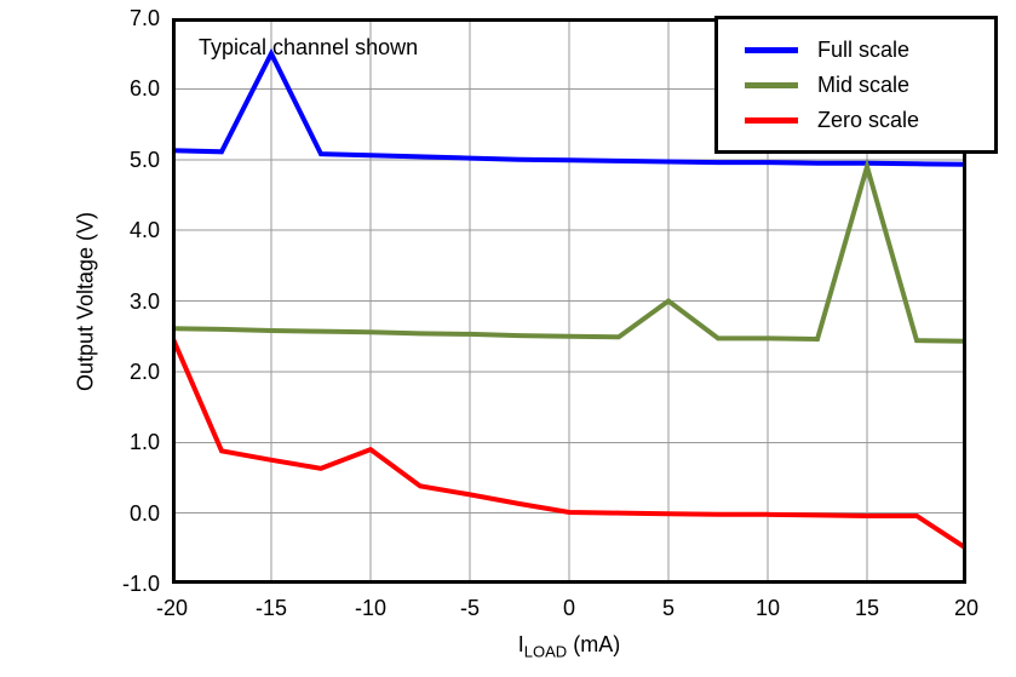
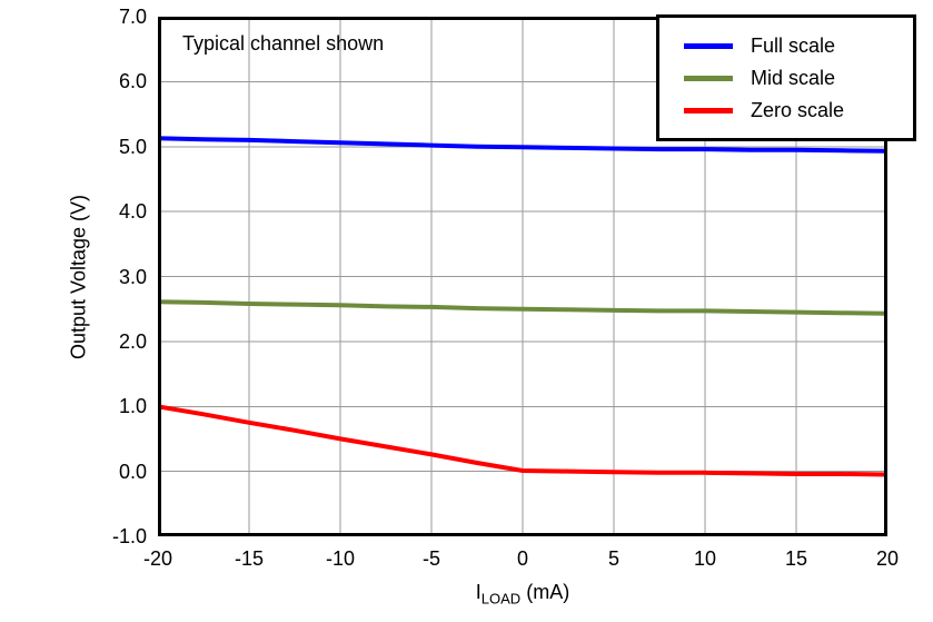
Zero scale/-20: 2.5 -> 1.0
Full scale/-15: 6.5 -> 5.1
Zero scale/-10: 0.9 -> 0.5
Mid scale/5: 3.0 -> 2.5
Mid scale/15: 4.9 -> 2.5
Zero scale/20: -0.5 -> -0.1
